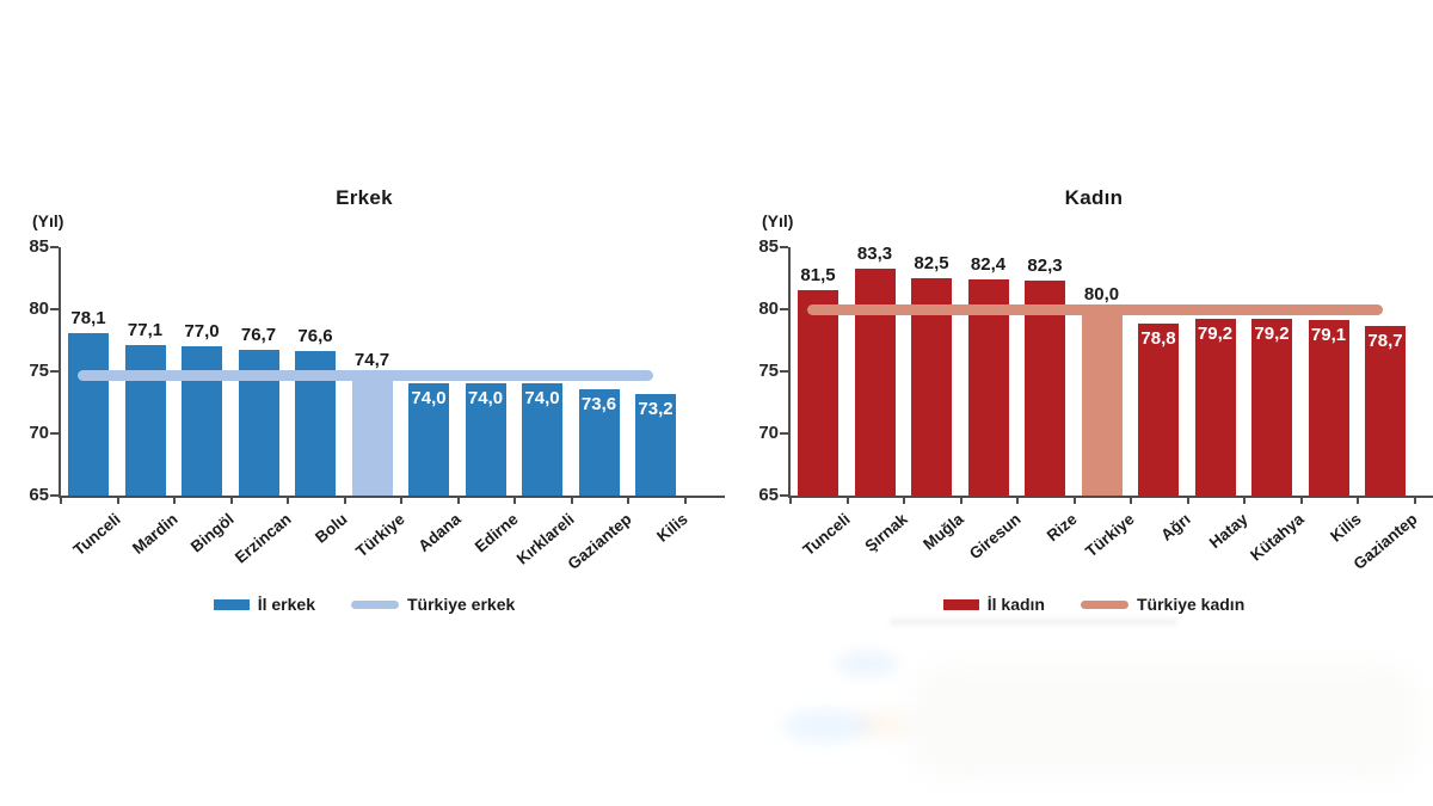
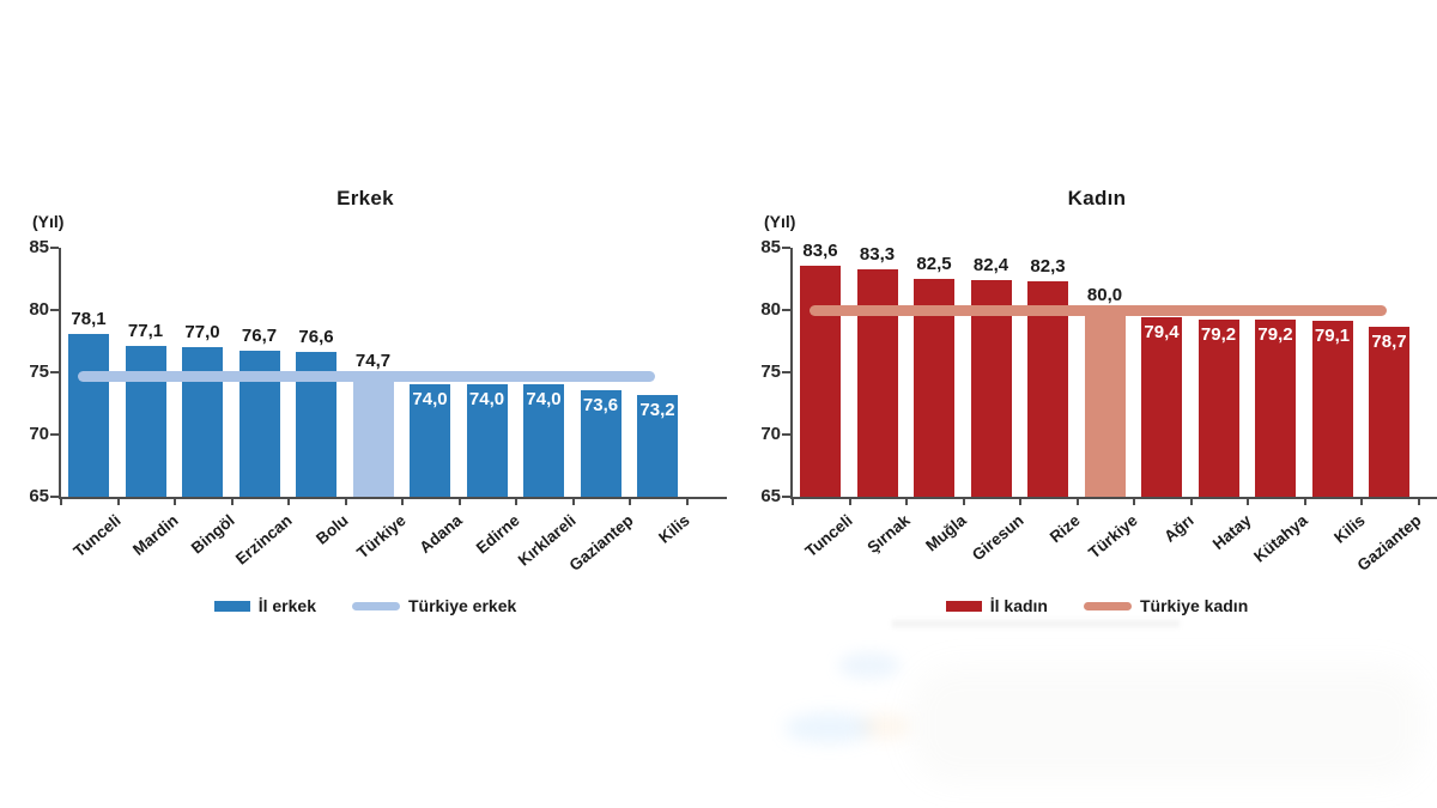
Kadın/Tunceli: 81,5 -> 83,6
Kadın/Ağrı: 78,8 -> 79,4
